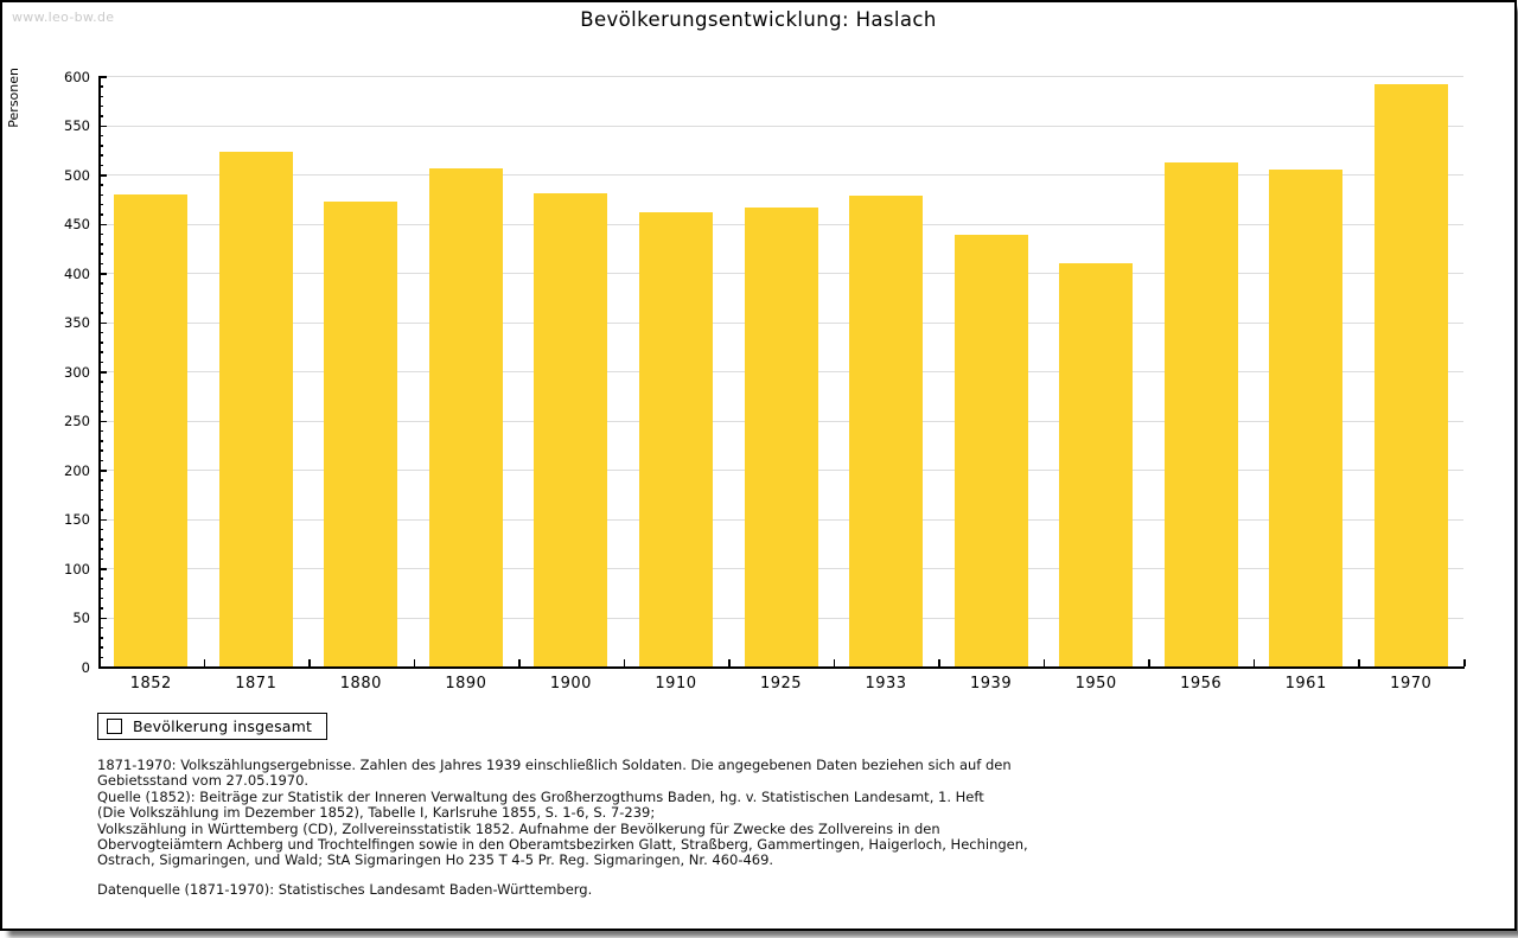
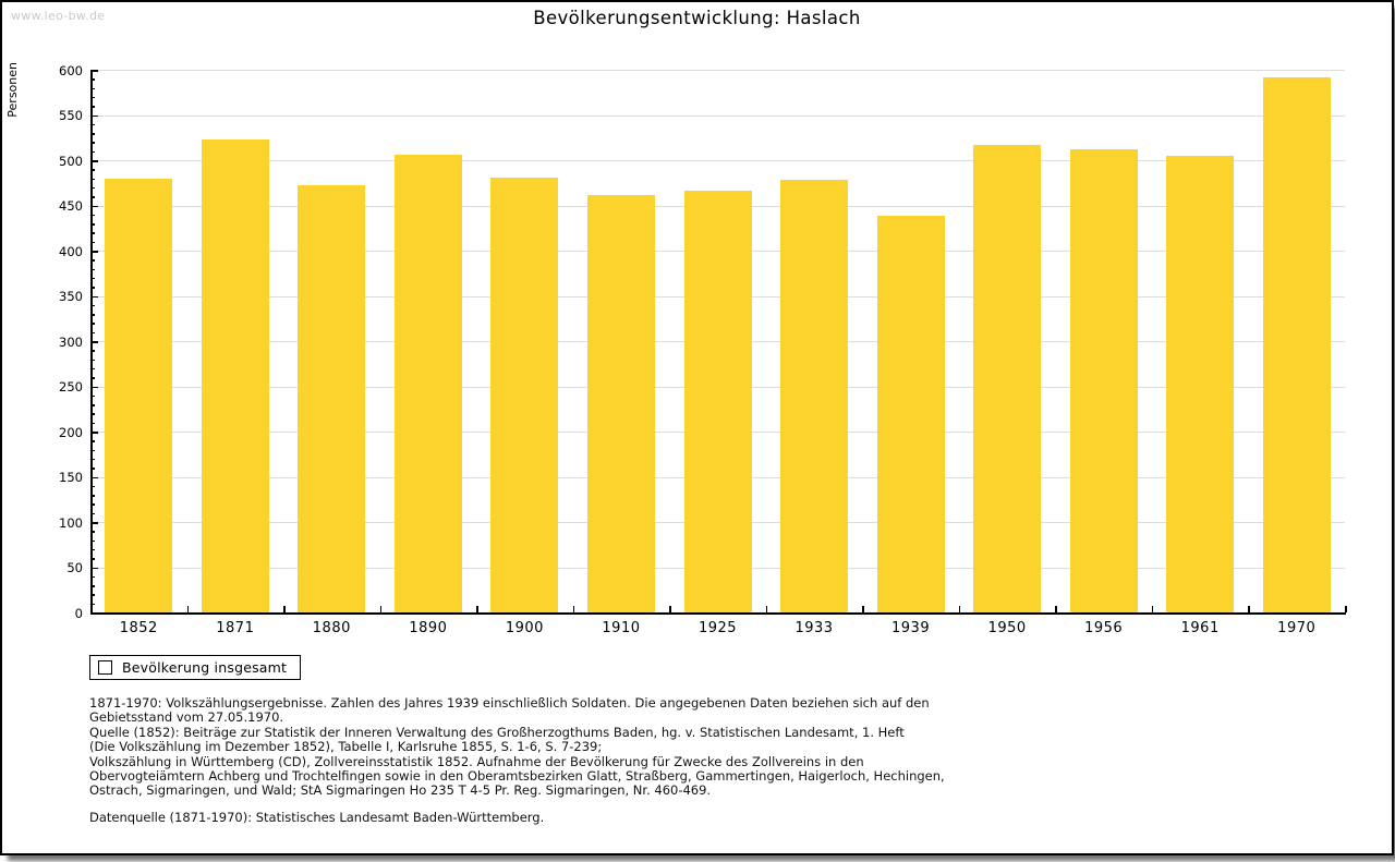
1950: 410 -> 520
